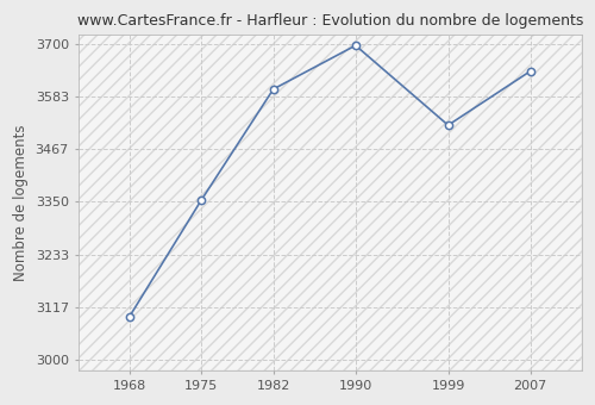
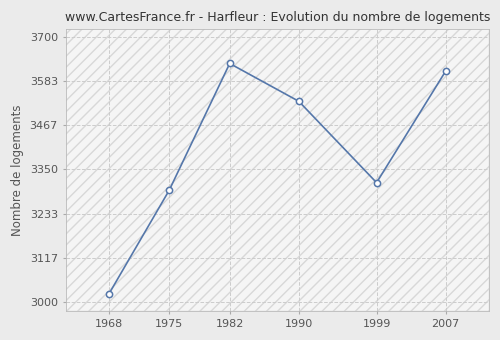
1968: 3095 -> 3020
1975: 3354 -> 3295
1982: 3600 -> 3630
1990: 3697 -> 3530
1999: 3520 -> 3315
2007: 3640 -> 3610
